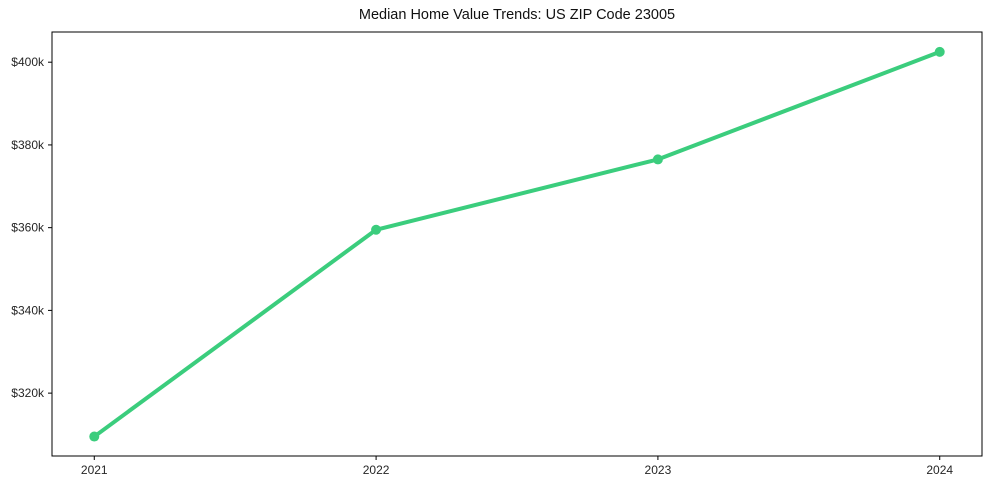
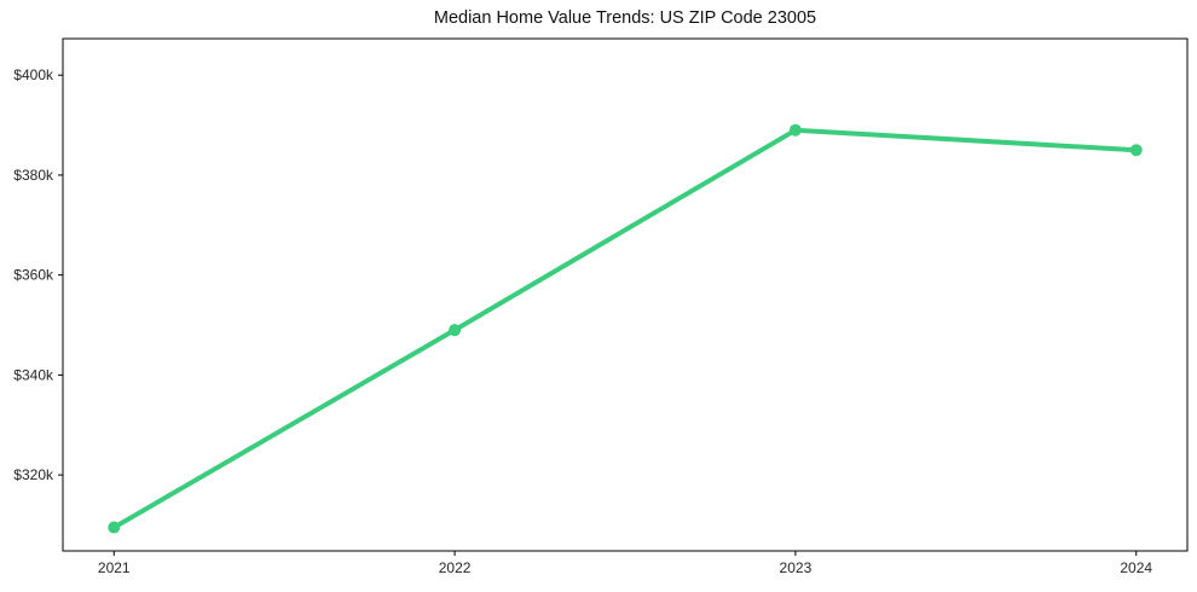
2022: $360k -> $349k
2023: $376k -> $389k
2024: $402k -> $385k
